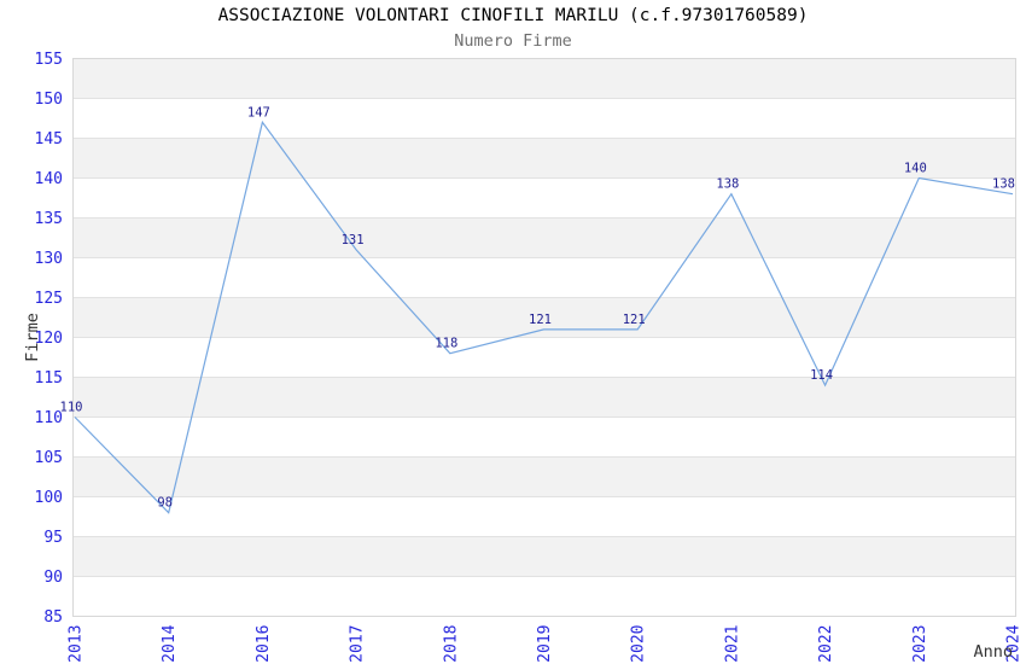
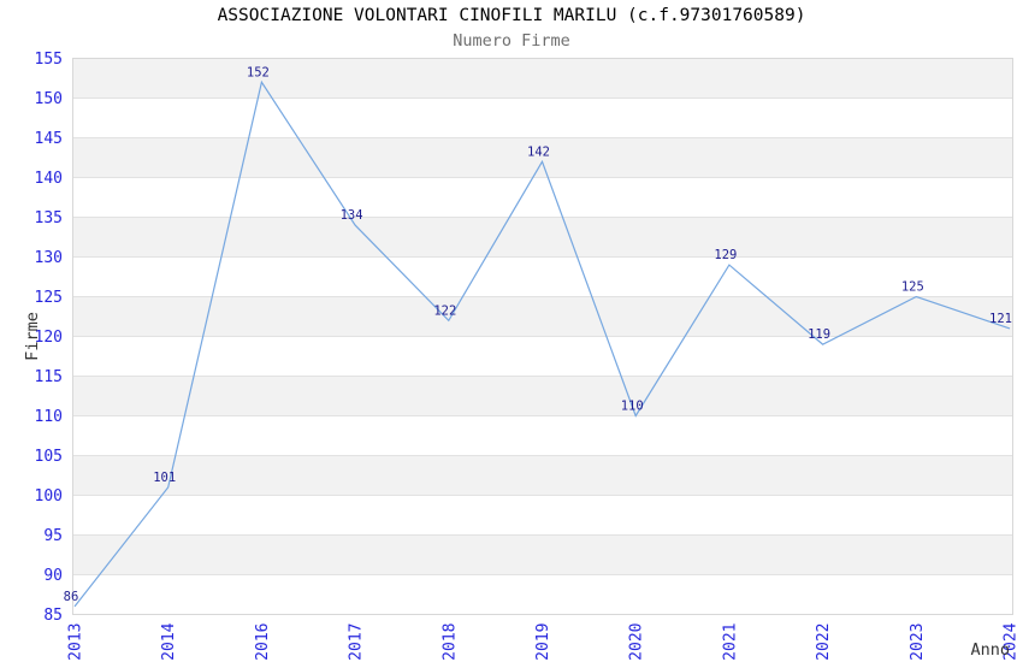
2013: 110 -> 86
2014: 98 -> 101
2016: 147 -> 152
2017: 131 -> 134
2018: 118 -> 122
2019: 121 -> 142
2020: 121 -> 110
2021: 138 -> 129
2022: 114 -> 119
2023: 140 -> 125
2024: 138 -> 121
